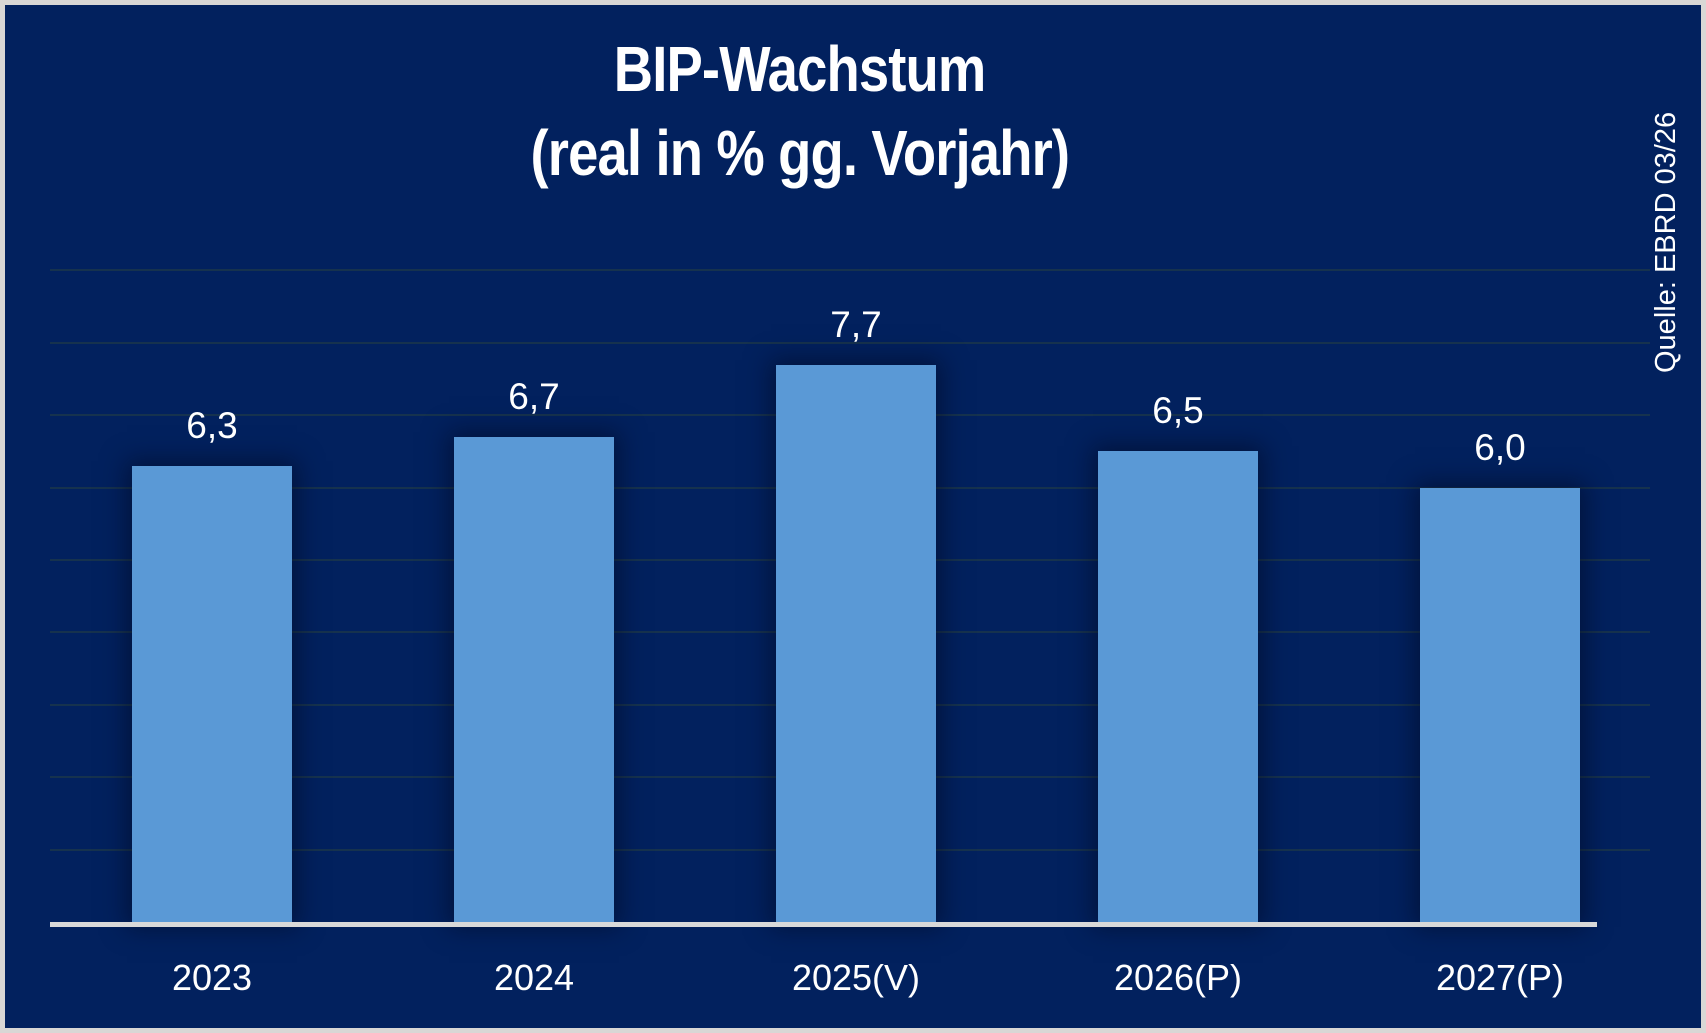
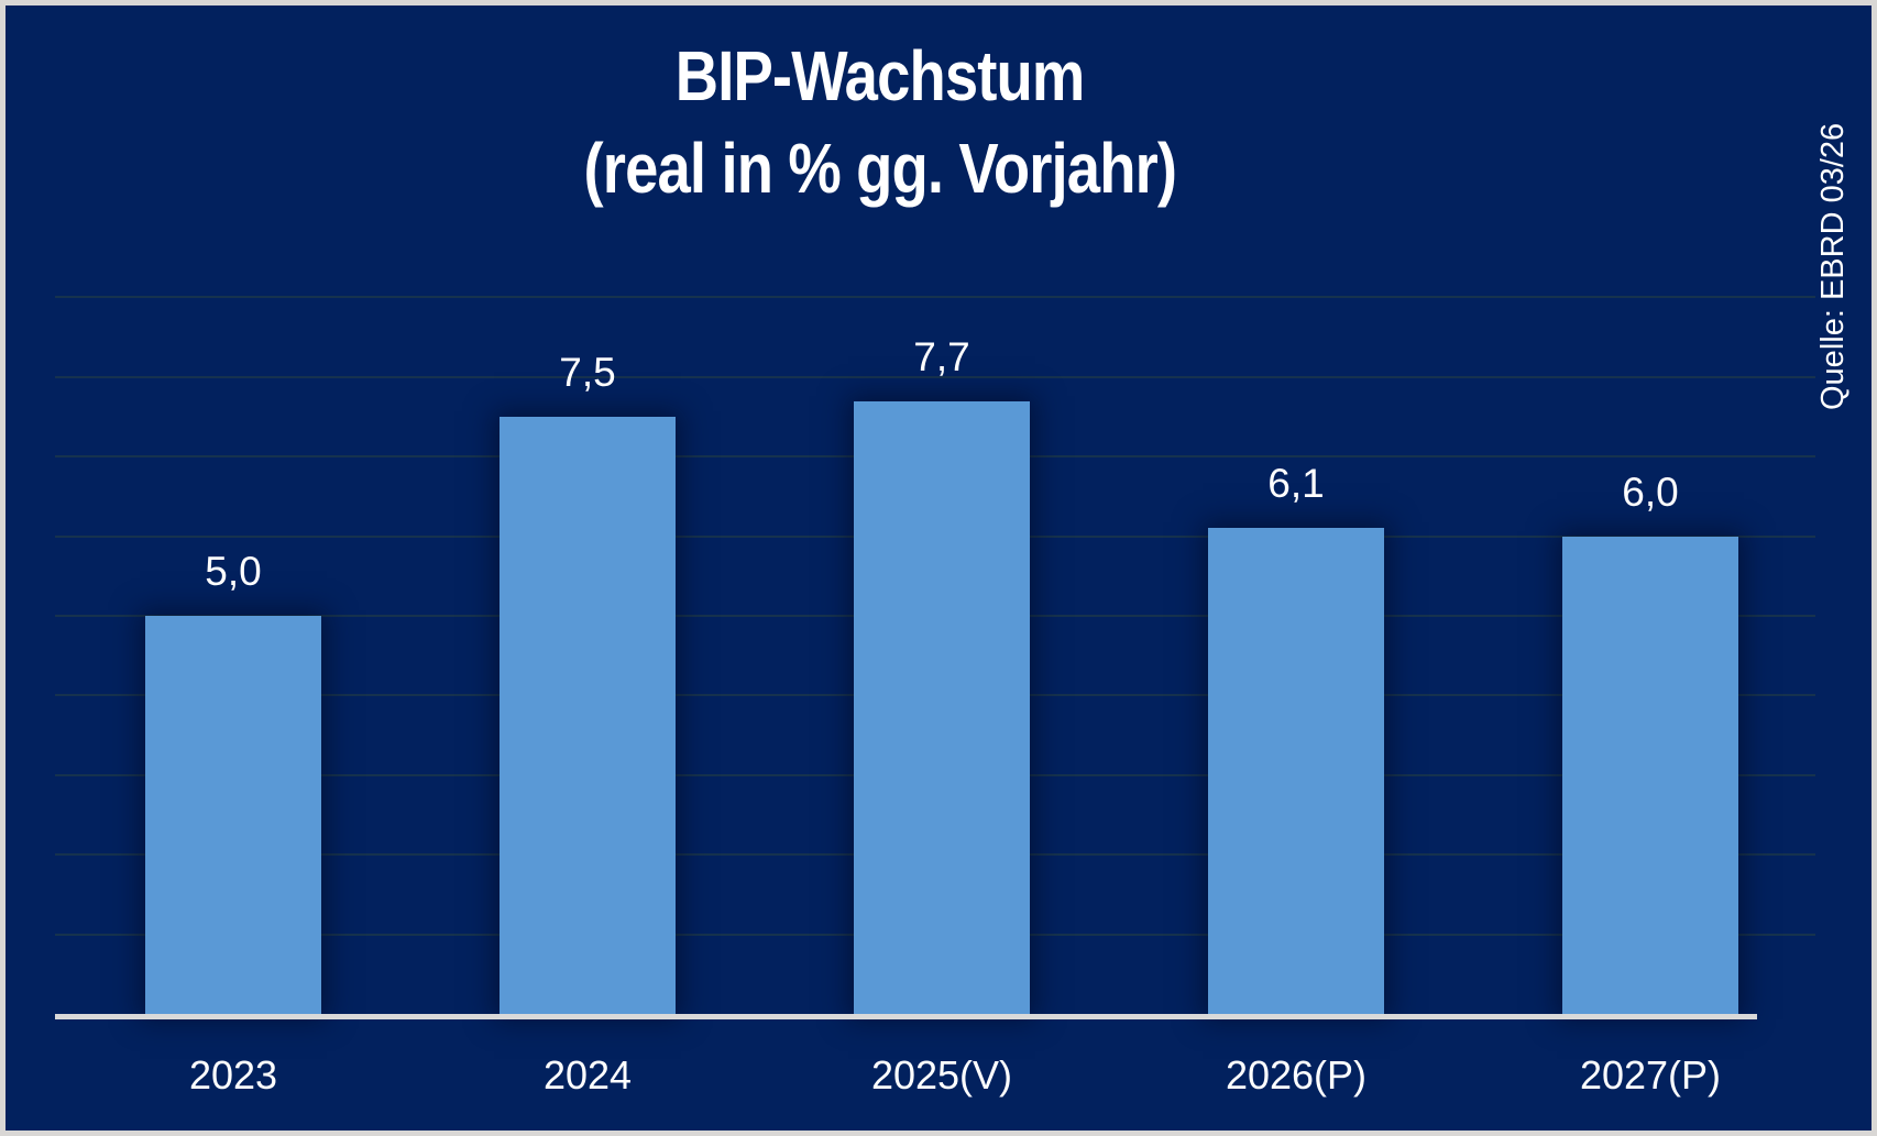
2023: 6,3 -> 5,0
2024: 6,7 -> 7,5
2026(P): 6,5 -> 6,1
